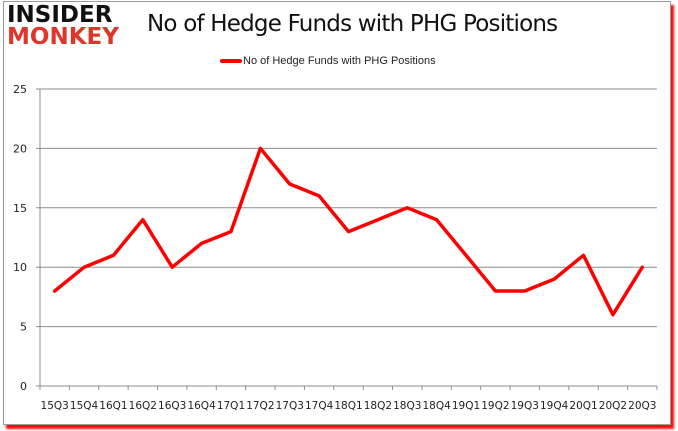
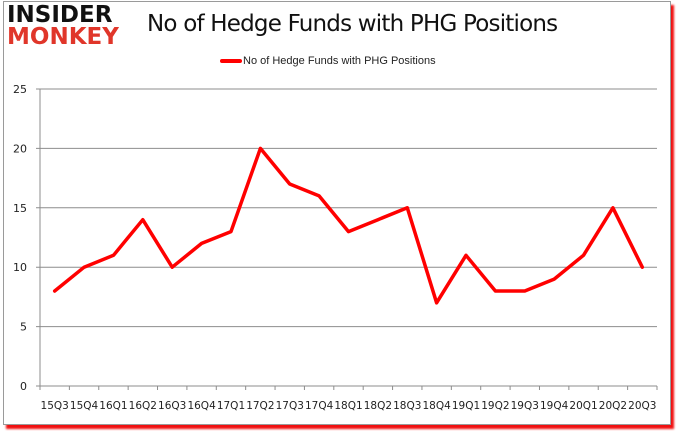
18Q4: 14 -> 7
20Q2: 6 -> 15
